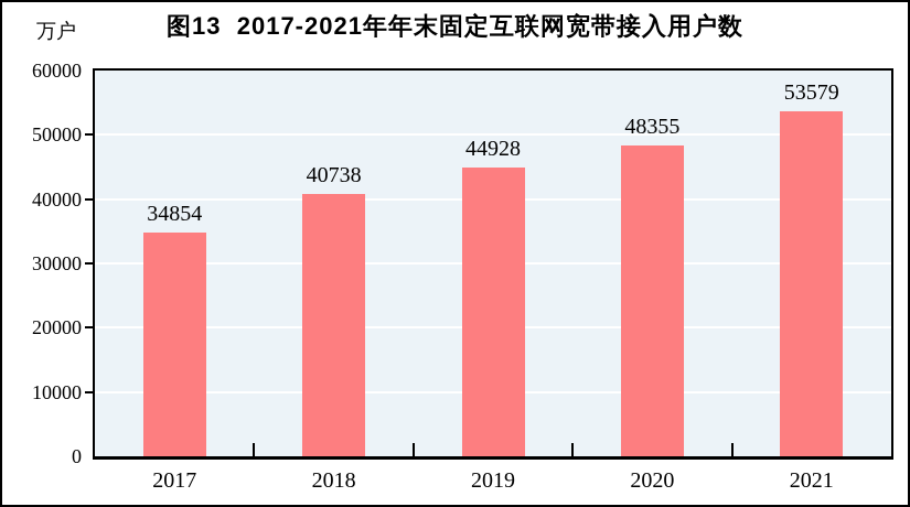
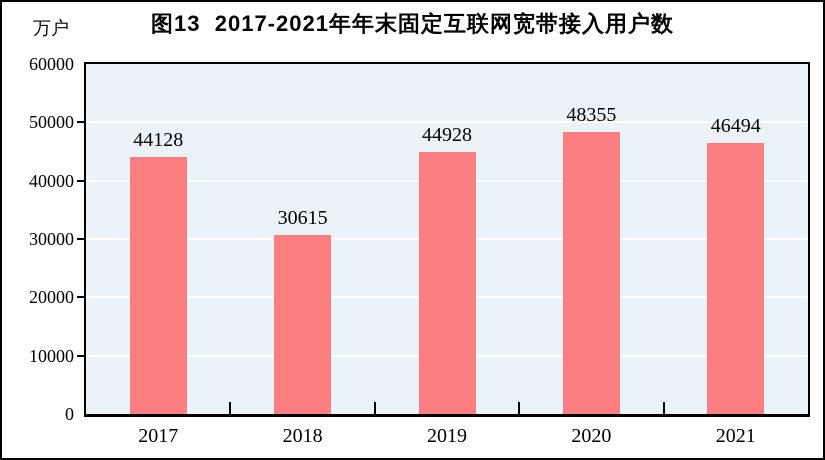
2017: 34854 -> 44128
2018: 40738 -> 30615
2021: 53579 -> 46494
